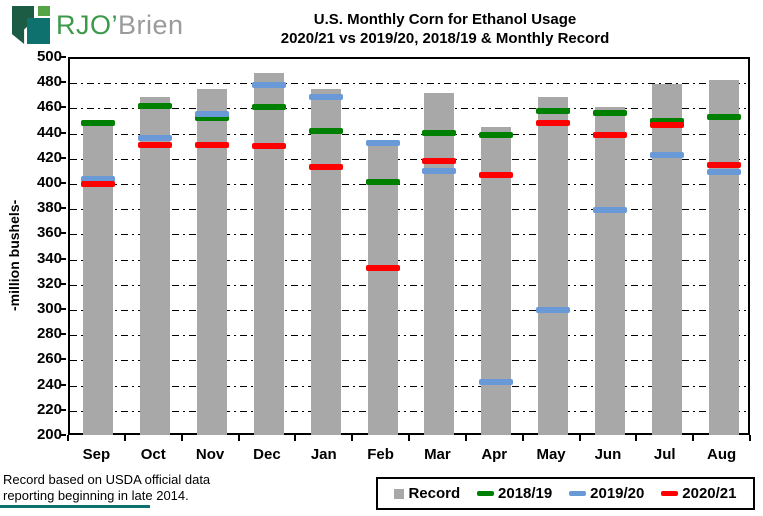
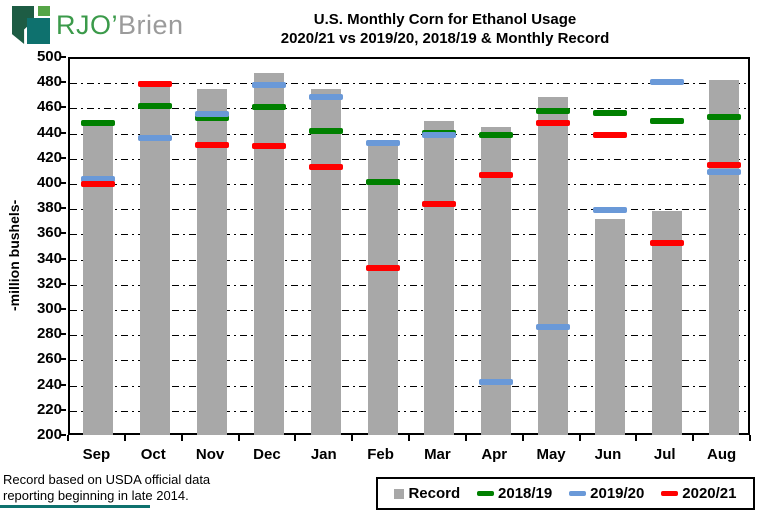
Record/Oct: 470 -> 479
2020/21/Oct: 432 -> 480
Record/Mar: 473 -> 451
2019/20/Mar: 411 -> 440
2020/21/Mar: 419 -> 385
2019/20/May: 301 -> 287
Record/Jun: 462 -> 373
Record/Jul: 480 -> 379
2019/20/Jul: 424 -> 482
2020/21/Jul: 448 -> 354
